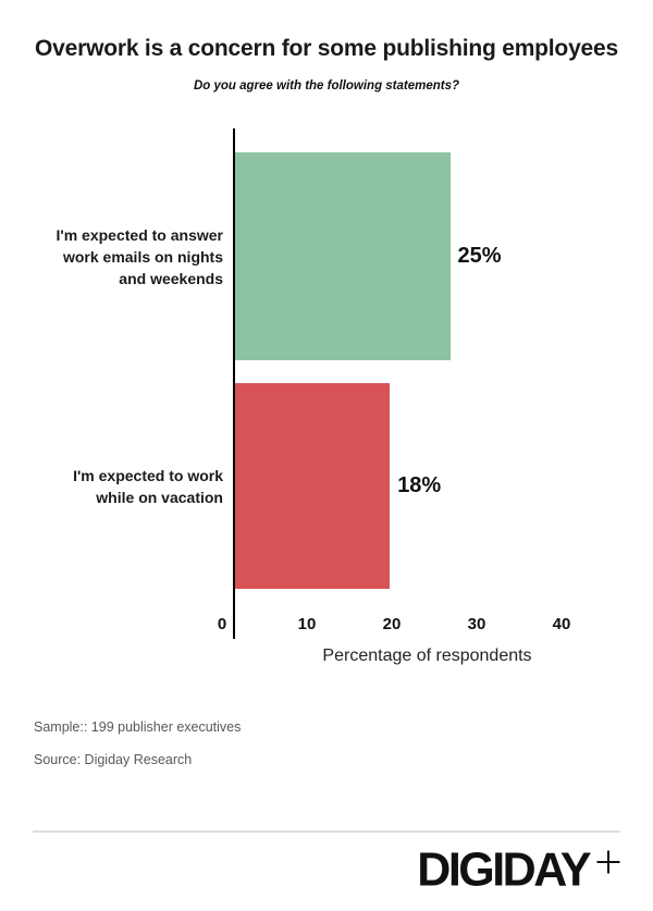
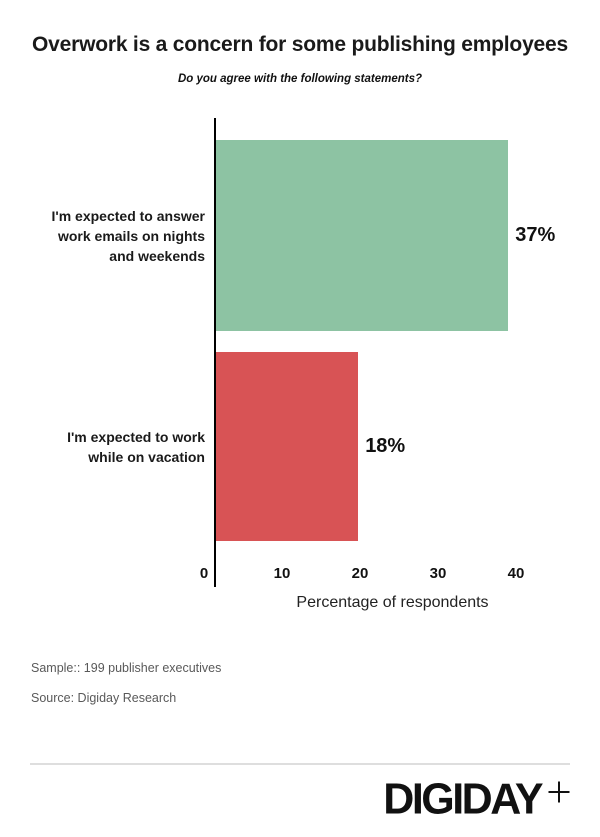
I'm expected to answer work emails on nights and weekends: 25% -> 37%
